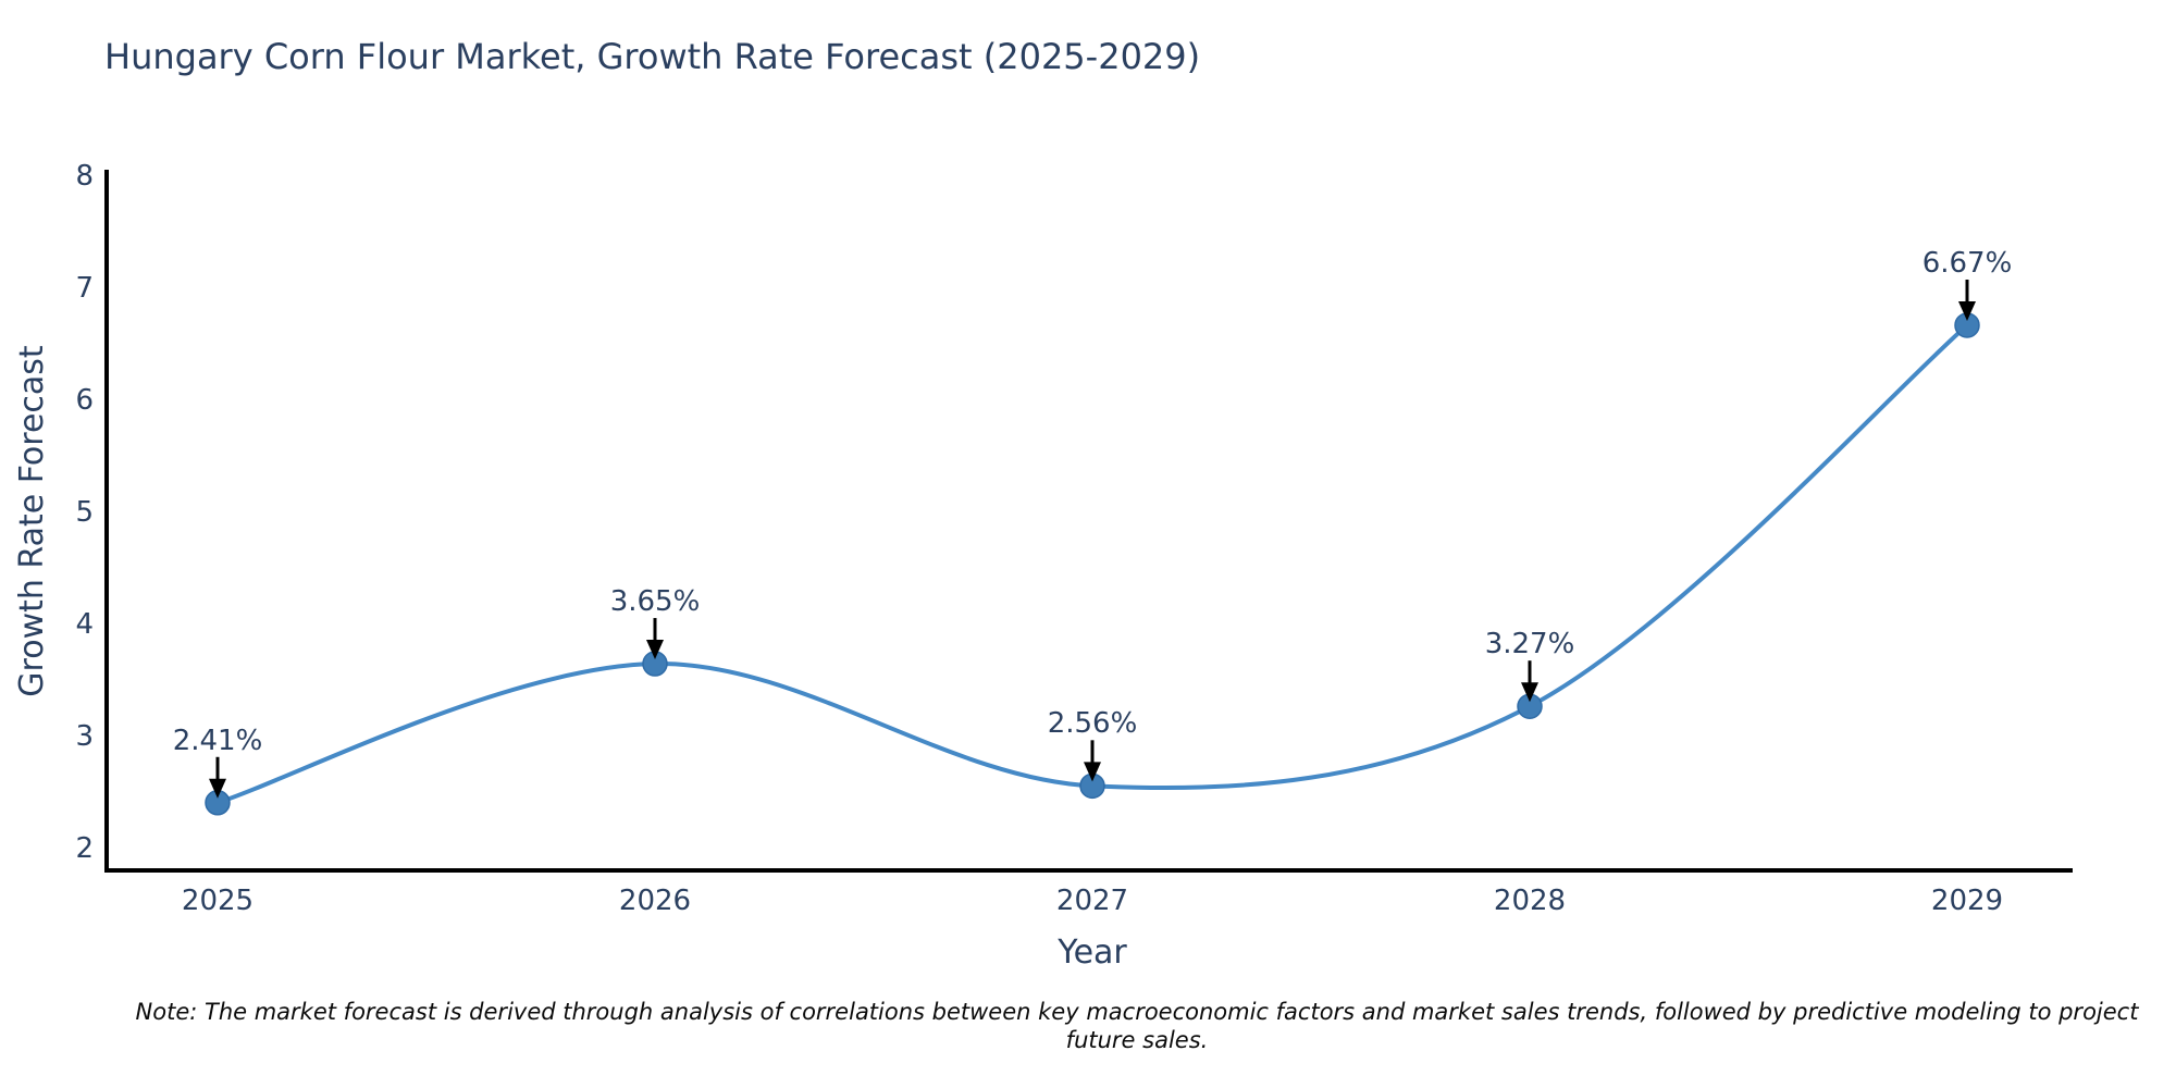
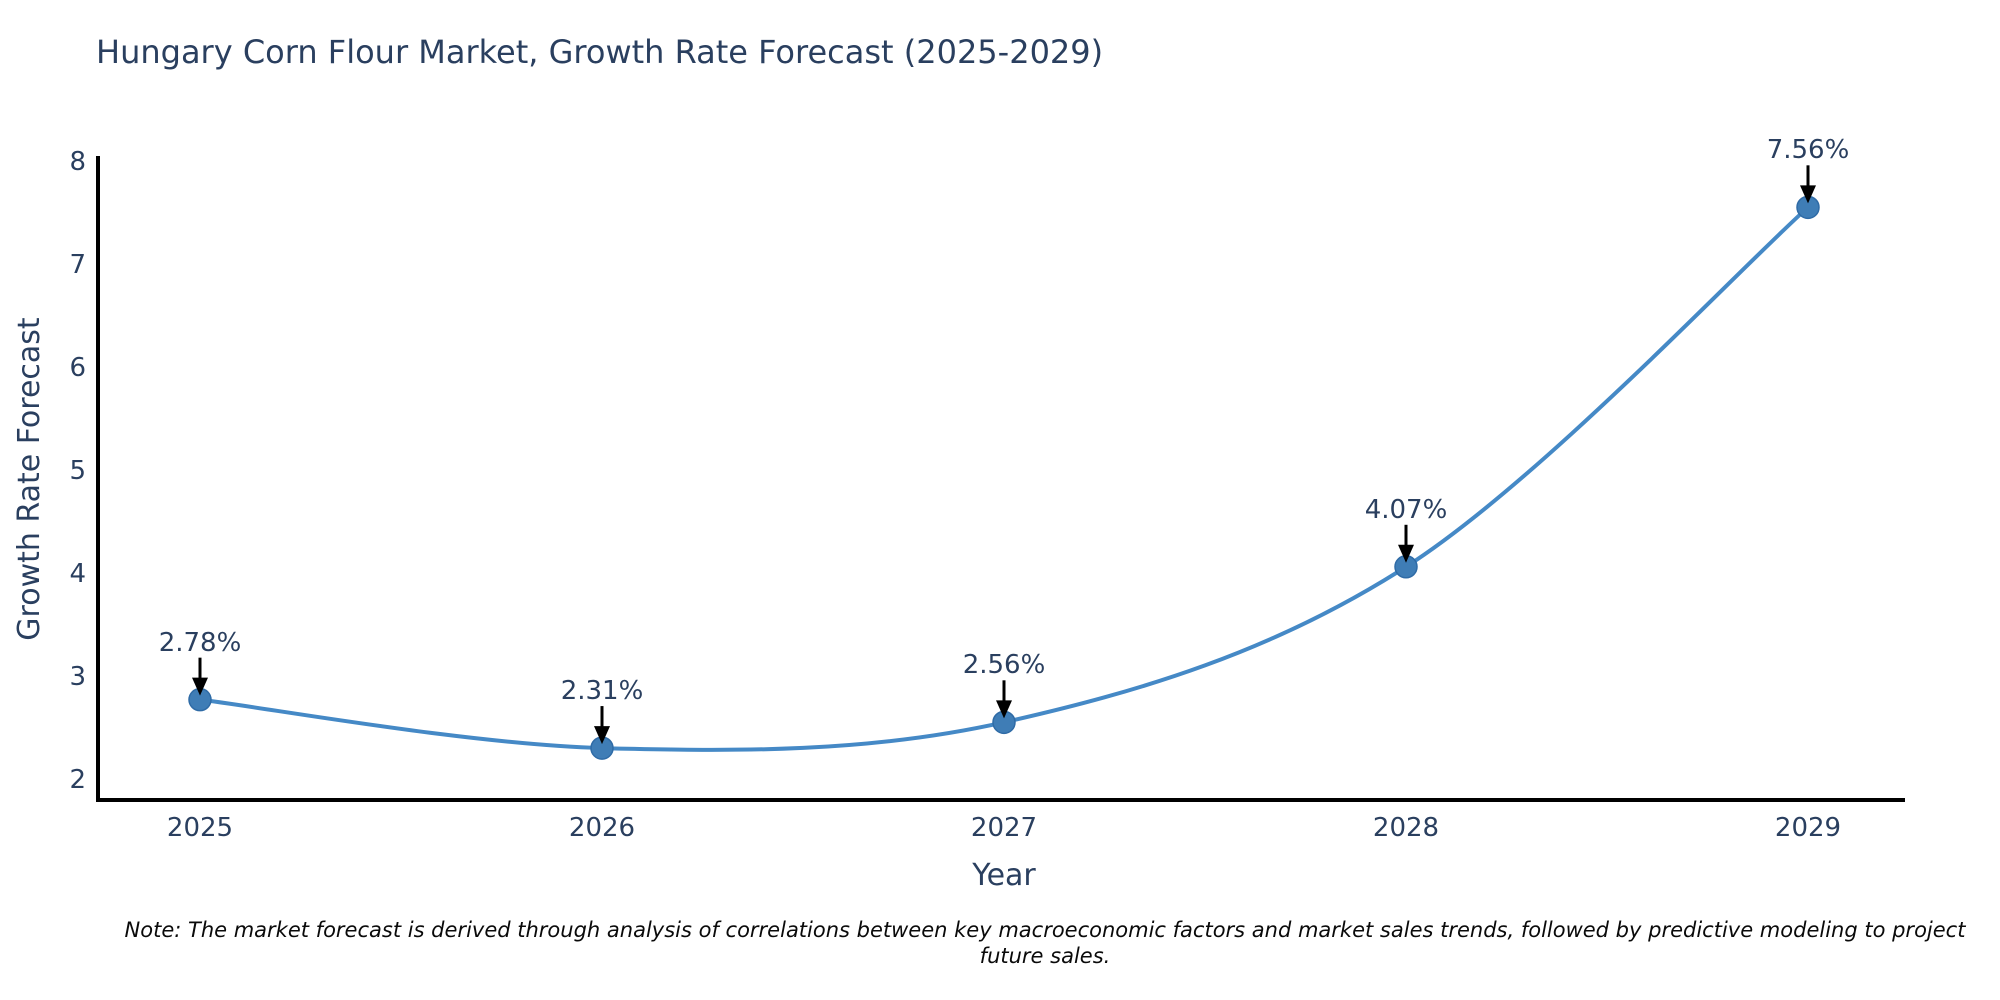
2025: 2.41% -> 2.78%
2026: 3.65% -> 2.31%
2028: 3.27% -> 4.07%
2029: 6.67% -> 7.56%
